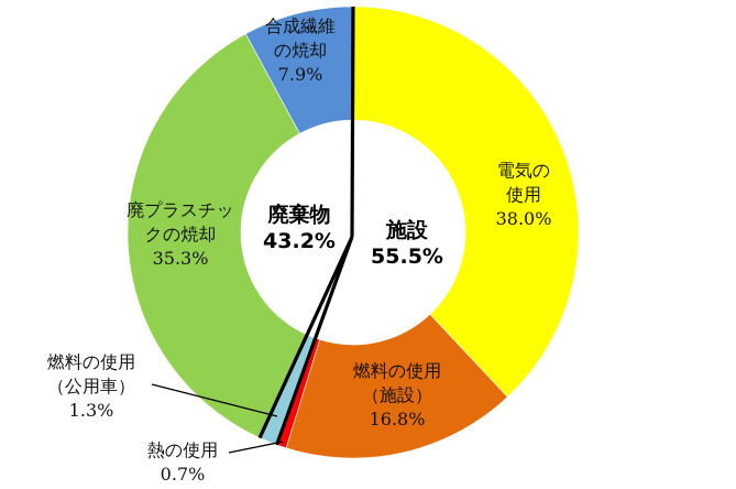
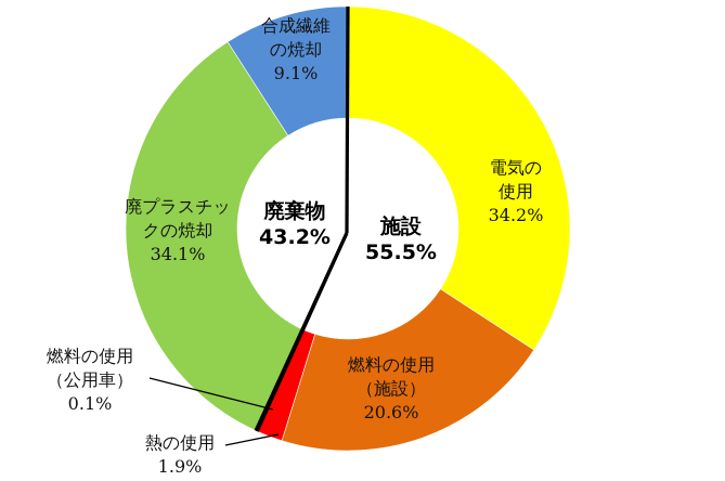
電気の使用: 38.0% -> 34.2%
燃料の使用（施設）: 16.8% -> 20.6%
熱の使用: 0.7% -> 1.9%
燃料の使用（公用車）: 1.3% -> 0.1%
廃プラスチックの焼却: 35.3% -> 34.1%
合成繊維の焼却: 7.9% -> 9.1%
